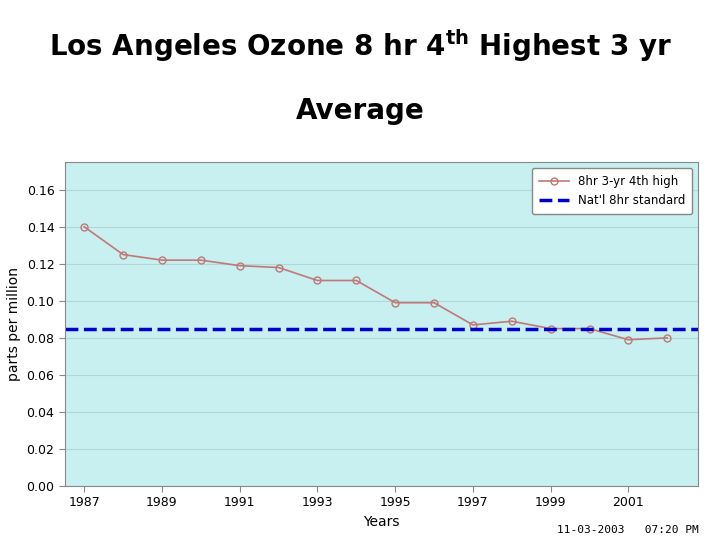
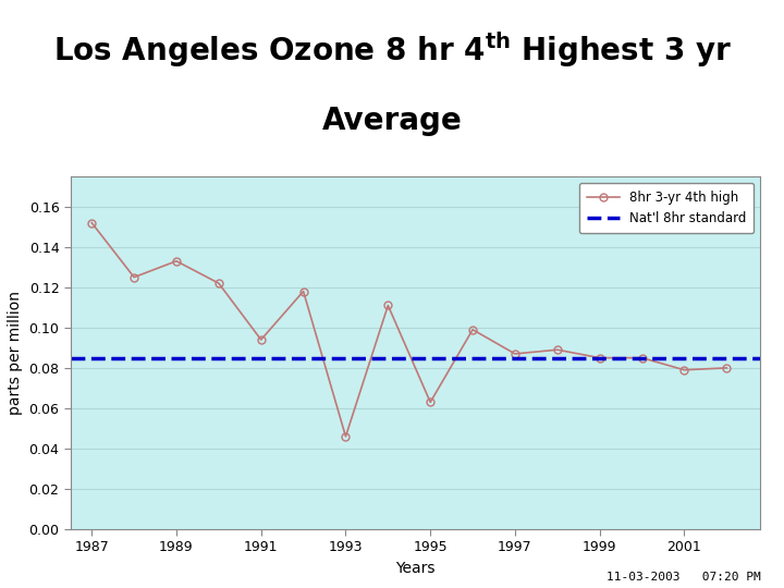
1987: 0.140 -> 0.152
1989: 0.122 -> 0.133
1991: 0.119 -> 0.094
1993: 0.111 -> 0.046
1995: 0.099 -> 0.063
